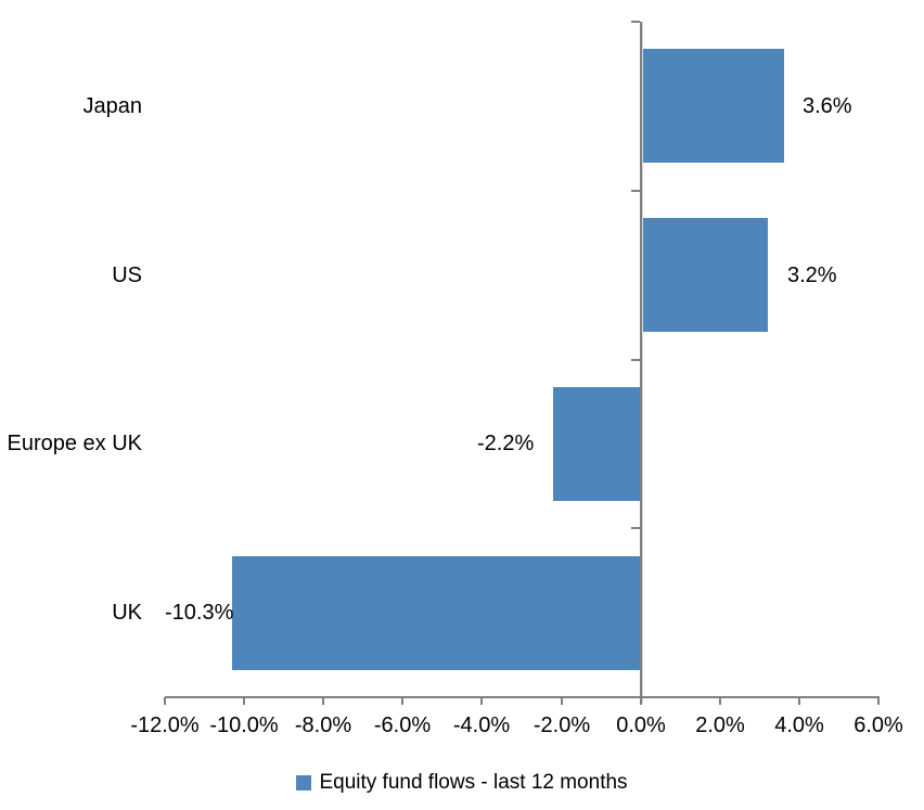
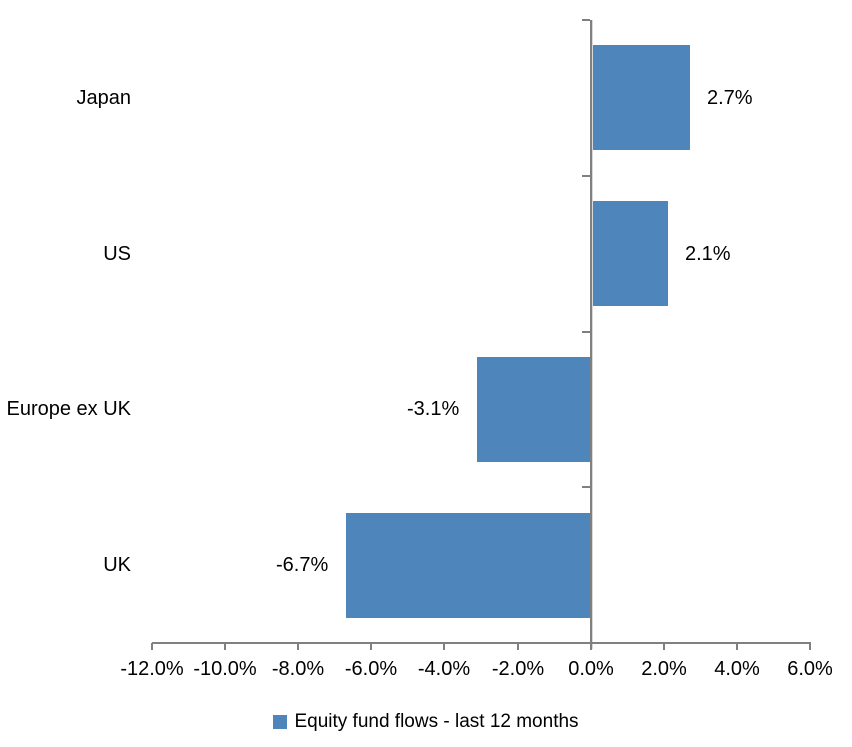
Japan: 3.6% -> 2.7%
US: 3.2% -> 2.1%
Europe ex UK: -2.2% -> -3.1%
UK: -10.3% -> -6.7%
